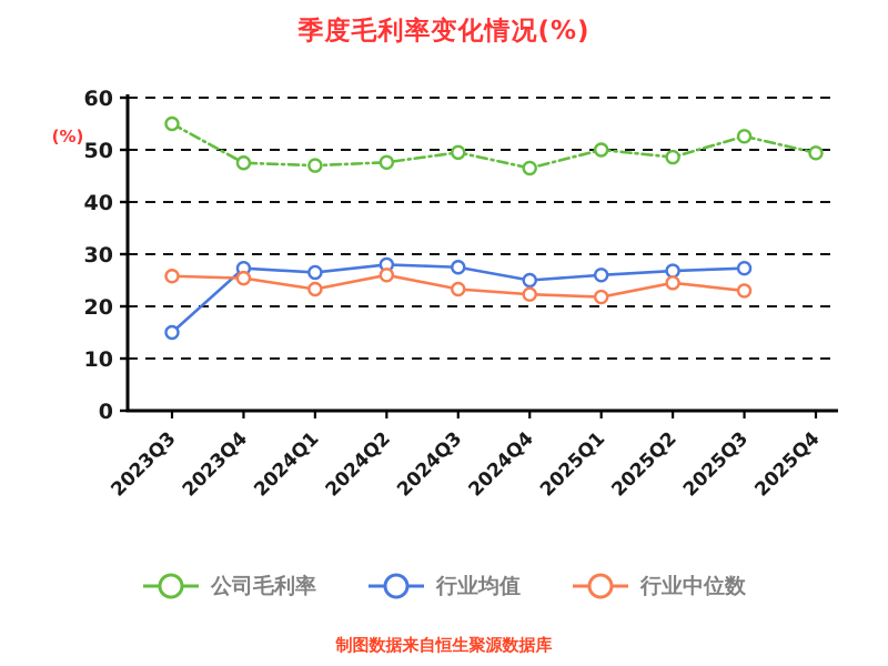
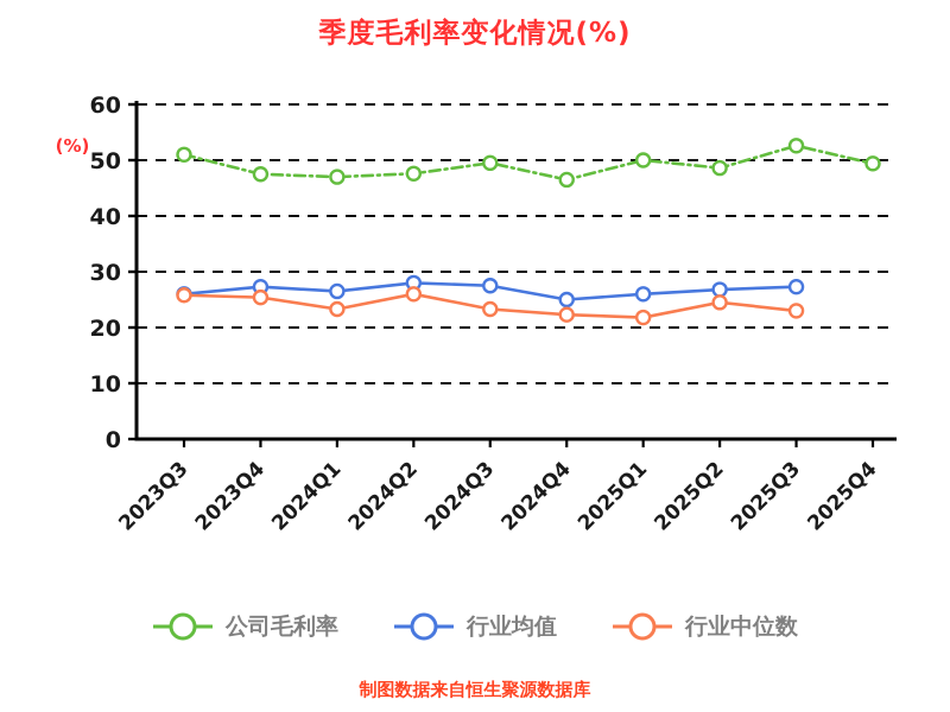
公司毛利率/2023Q3: 55 -> 51
行业均值/2023Q3: 15 -> 26
